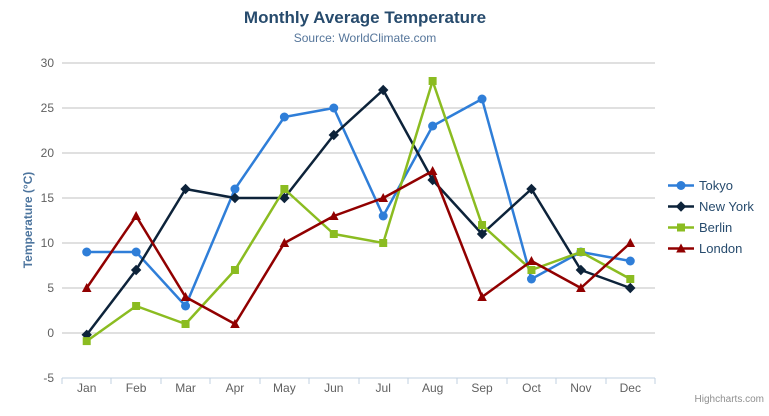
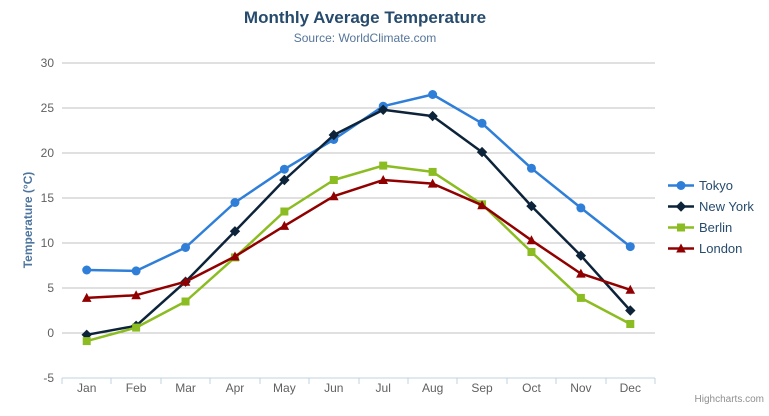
Tokyo/Jan: 9 -> 7
London/Jan: 5 -> 4
Tokyo/Feb: 9 -> 7
New York/Feb: 7 -> 1
Berlin/Feb: 3 -> 1
London/Feb: 13 -> 4
Tokyo/Mar: 3 -> 10
New York/Mar: 16 -> 6
Berlin/Mar: 1 -> 4
London/Mar: 4 -> 6
Tokyo/Apr: 16 -> 14
New York/Apr: 15 -> 11
Berlin/Apr: 7 -> 8
London/Apr: 1 -> 8
Tokyo/May: 24 -> 18
New York/May: 15 -> 17
Berlin/May: 16 -> 14
London/May: 10 -> 12
Tokyo/Jun: 25 -> 22
Berlin/Jun: 11 -> 17
London/Jun: 13 -> 15
Tokyo/Jul: 13 -> 25
New York/Jul: 27 -> 25
Berlin/Jul: 10 -> 19
London/Jul: 15 -> 17
Tokyo/Aug: 23 -> 26
New York/Aug: 17 -> 24
Berlin/Aug: 28 -> 18
London/Aug: 18 -> 17
Tokyo/Sep: 26 -> 23
New York/Sep: 11 -> 20
Berlin/Sep: 12 -> 14
London/Sep: 4 -> 14
Tokyo/Oct: 6 -> 18
New York/Oct: 16 -> 14
Berlin/Oct: 7 -> 9
London/Oct: 8 -> 10
Tokyo/Nov: 9 -> 14
New York/Nov: 7 -> 9
Berlin/Nov: 9 -> 4
London/Nov: 5 -> 7
Tokyo/Dec: 8 -> 10
New York/Dec: 5 -> 2
Berlin/Dec: 6 -> 1
London/Dec: 10 -> 5
